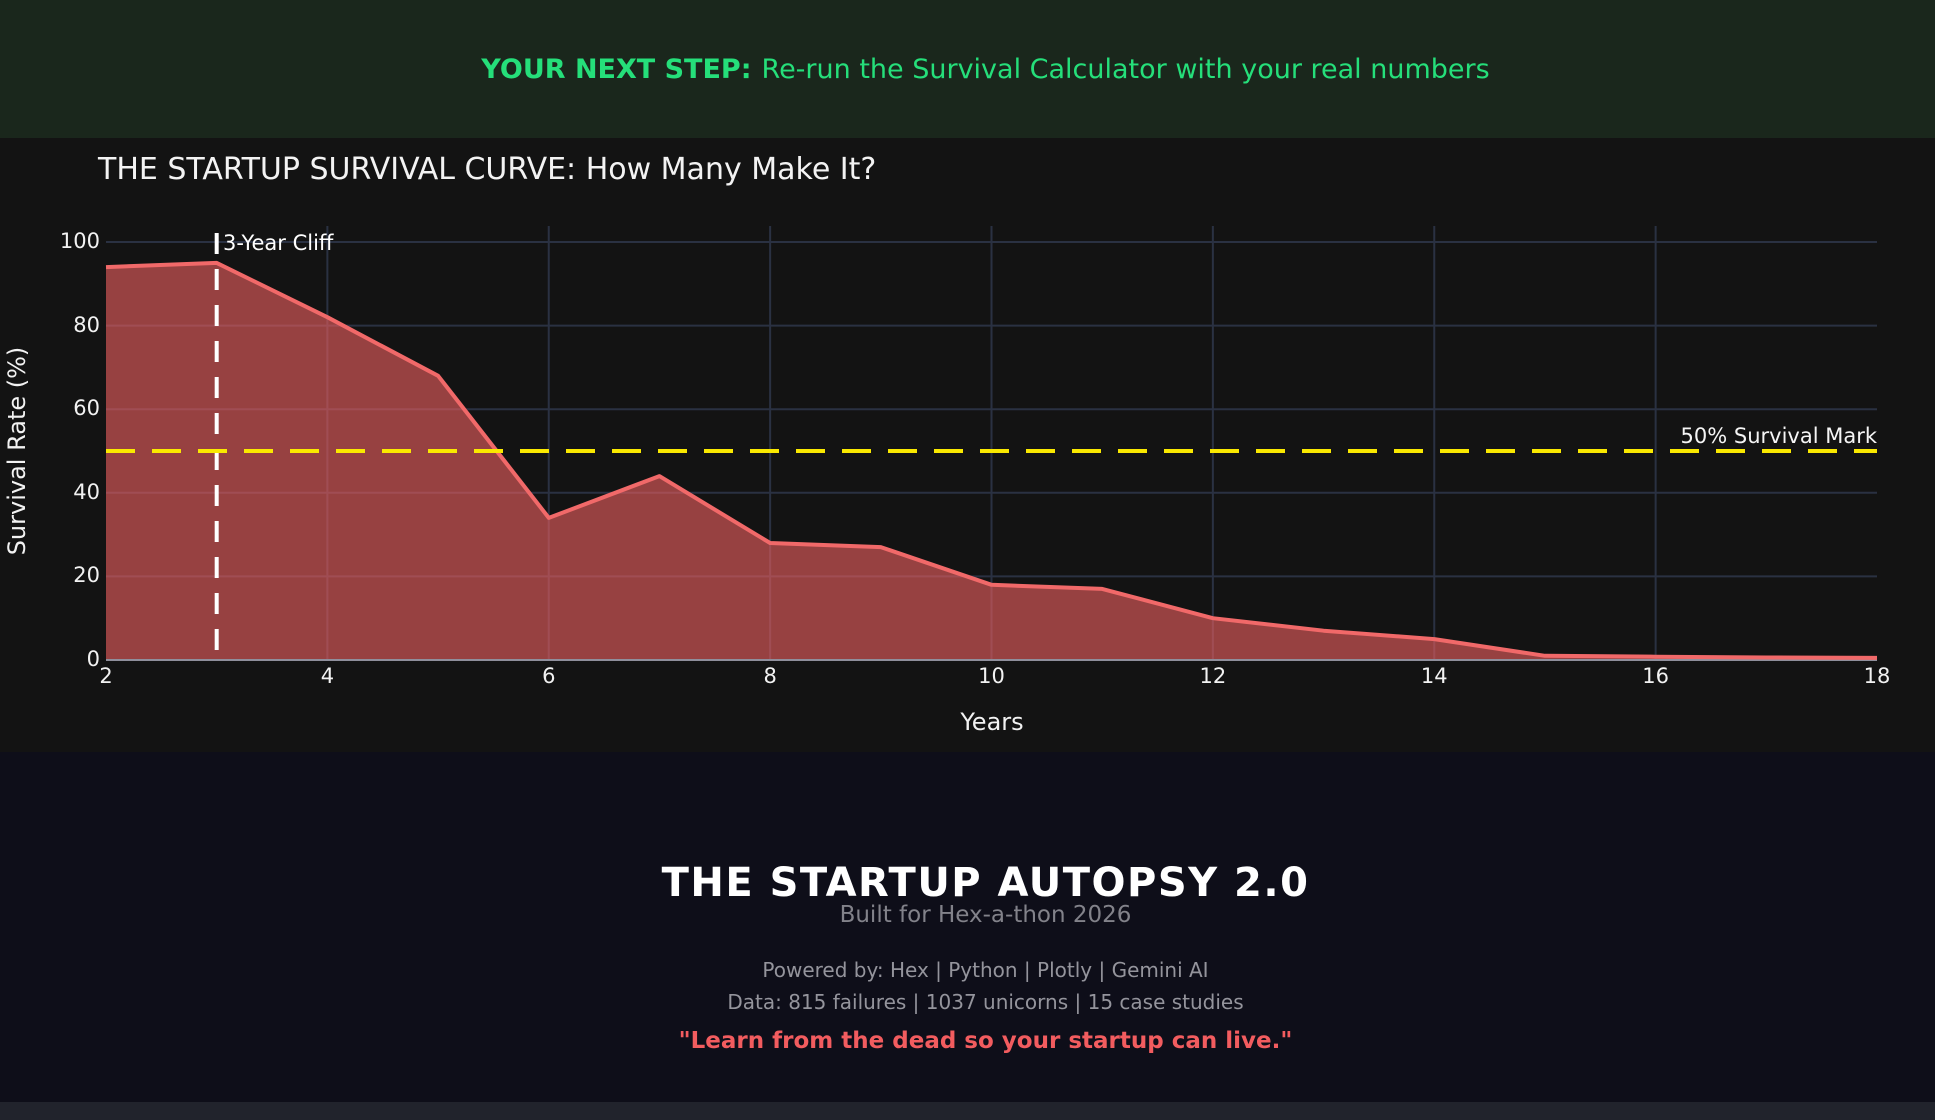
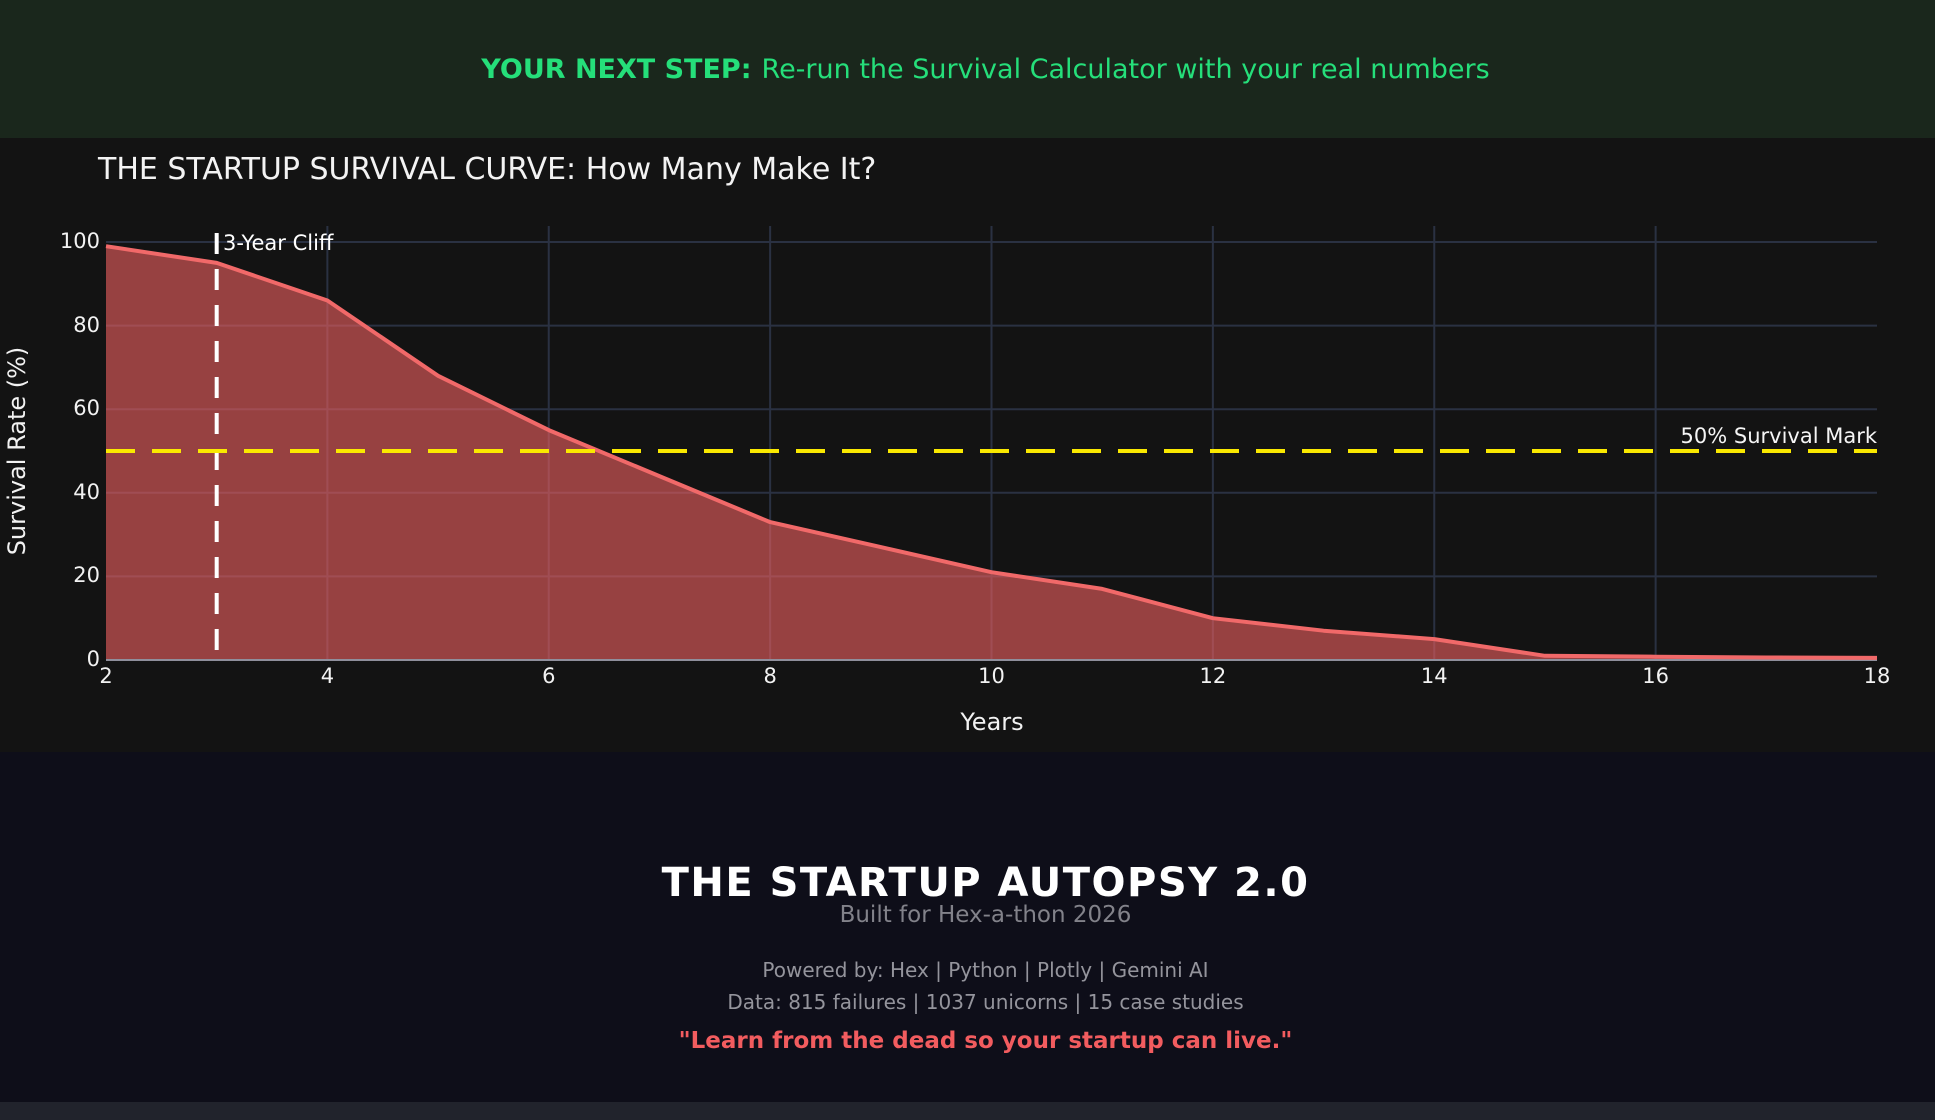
2: 94 -> 99
4: 82 -> 86
6: 34 -> 55
8: 28 -> 33
10: 18 -> 21
